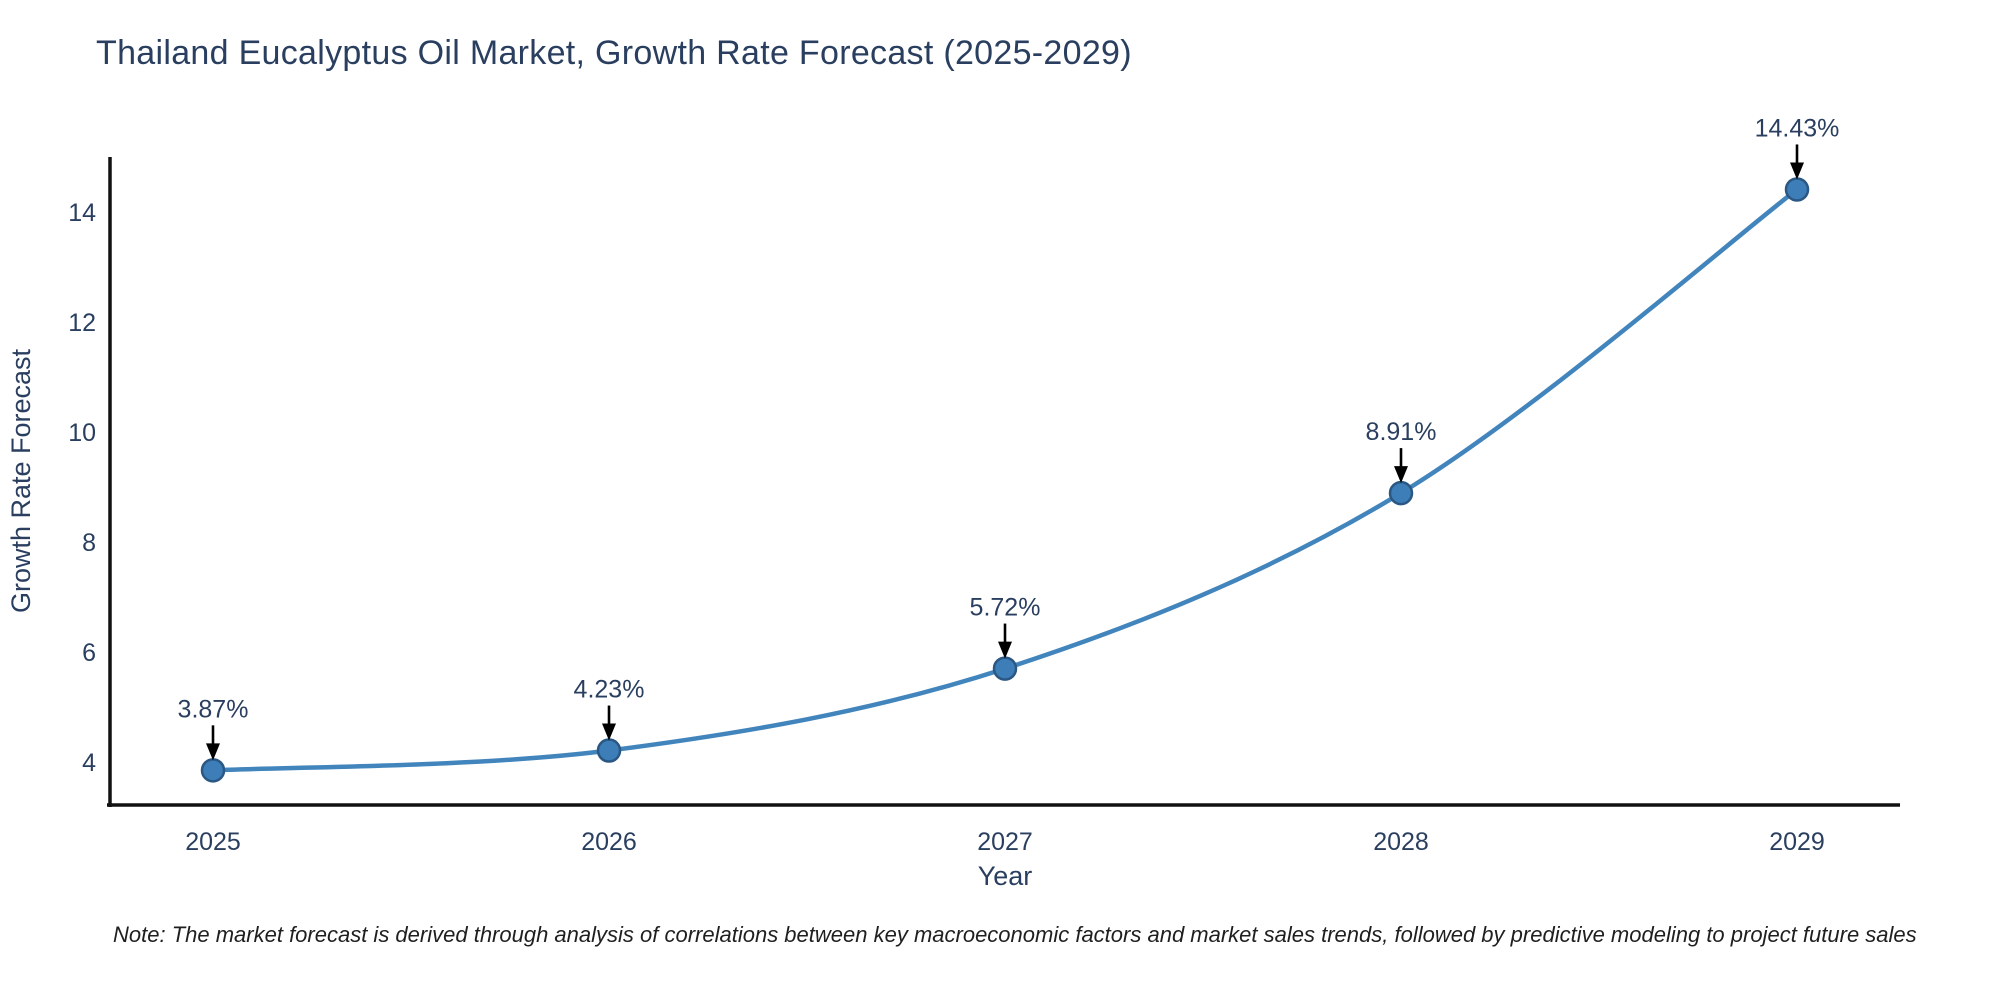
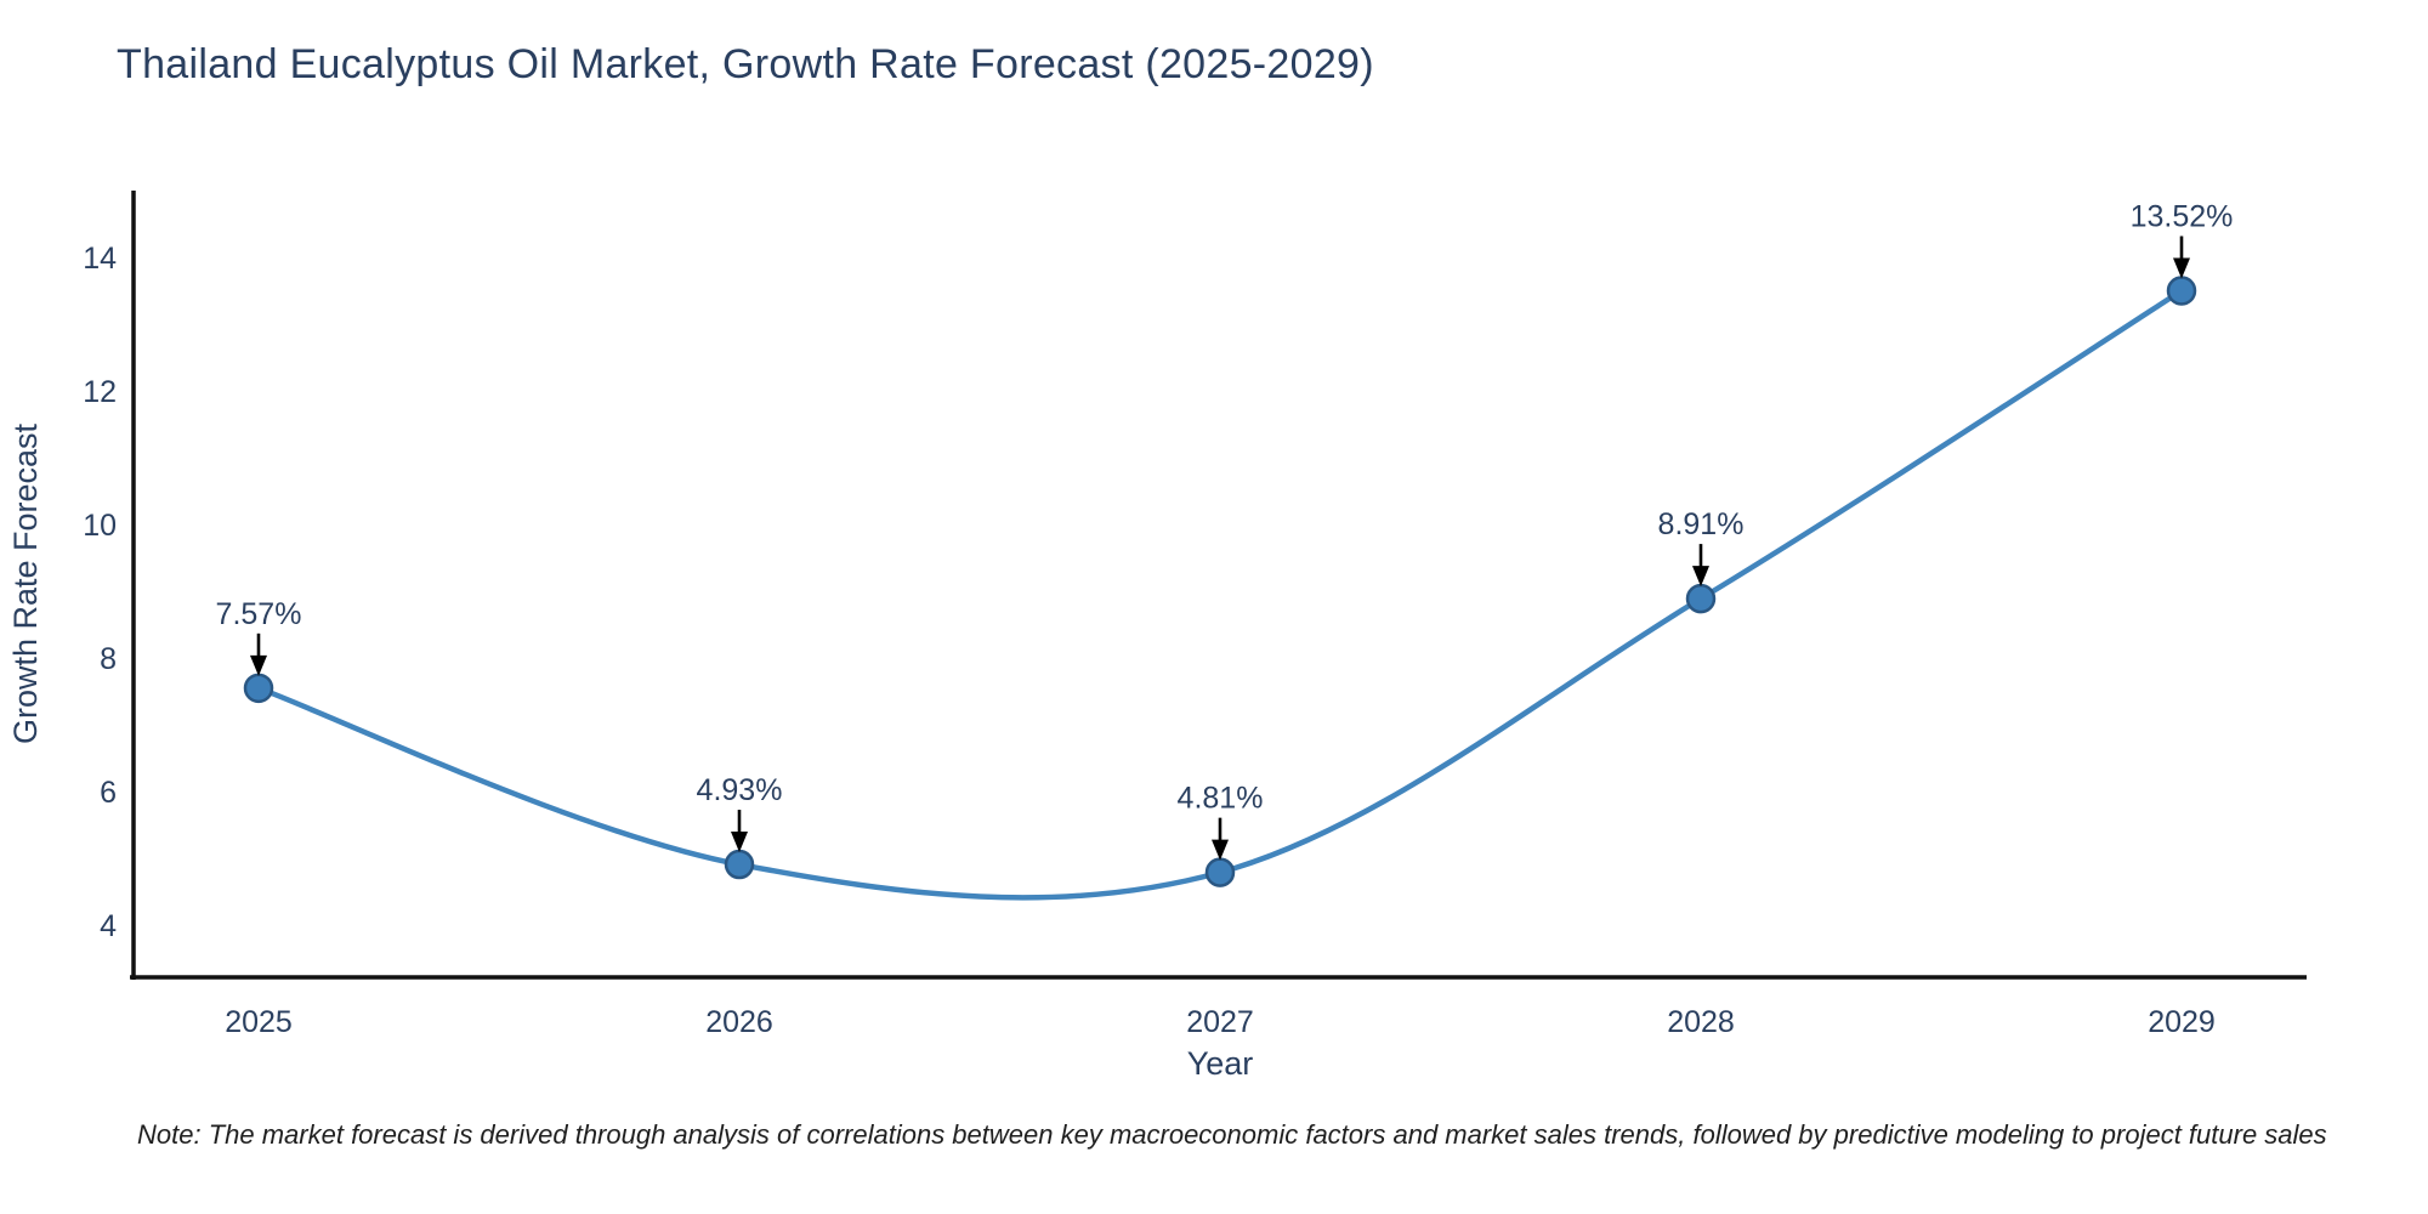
2025: 3.87% -> 7.57%
2026: 4.23% -> 4.93%
2027: 5.72% -> 4.81%
2029: 14.43% -> 13.52%
